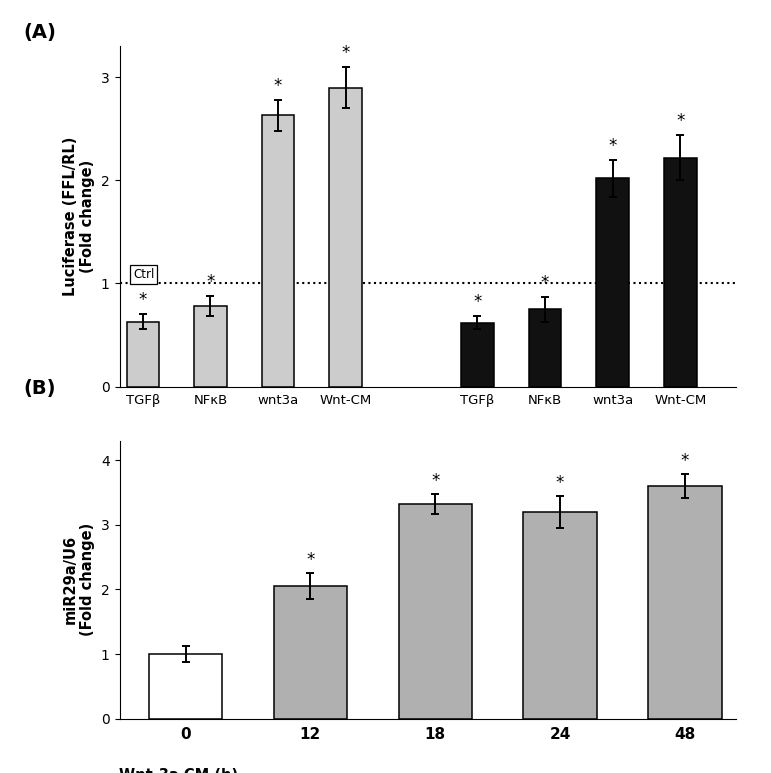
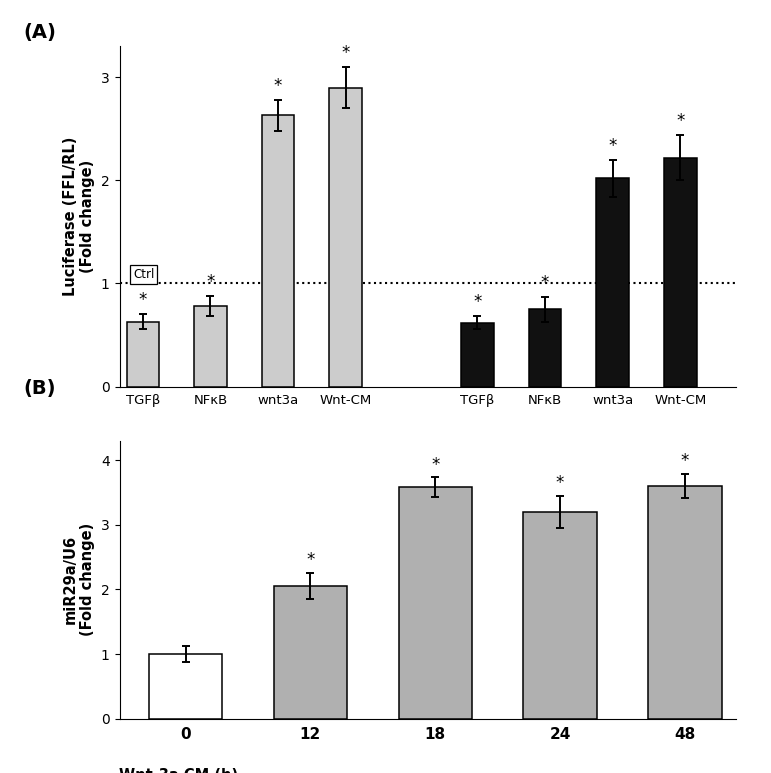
18: 3.32 -> 3.58
